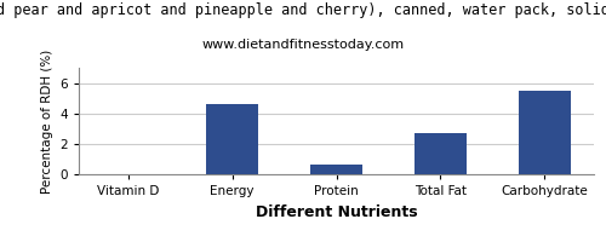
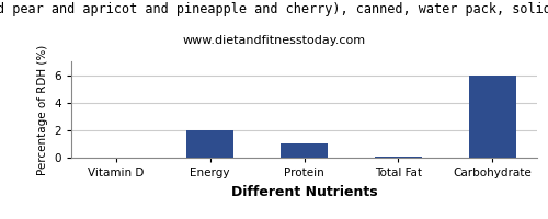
Energy: 4.6 -> 2.0
Protein: 0.6 -> 1.0
Total Fat: 2.7 -> 0.1
Carbohydrate: 5.5 -> 6.0
